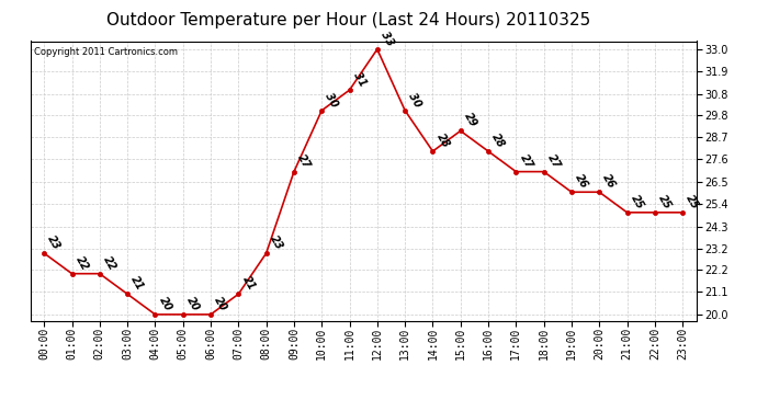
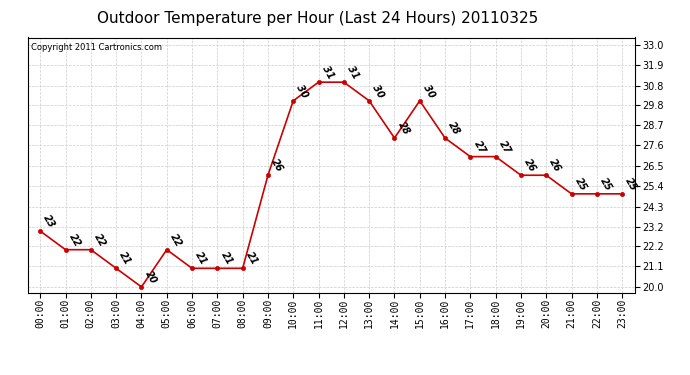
05:00: 20 -> 22
06:00: 20 -> 21
08:00: 23 -> 21
09:00: 27 -> 26
12:00: 33 -> 31
15:00: 29 -> 30
